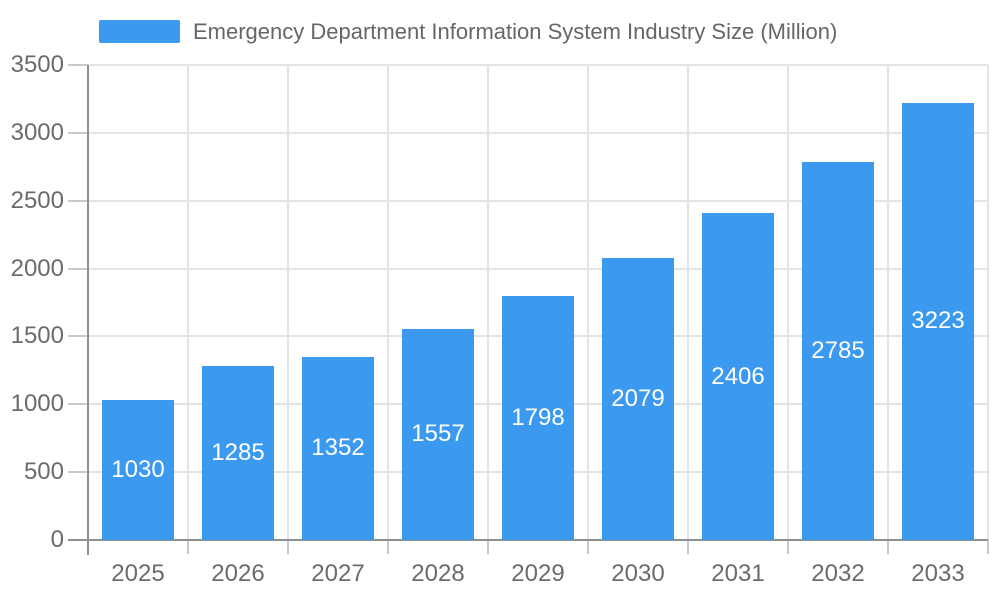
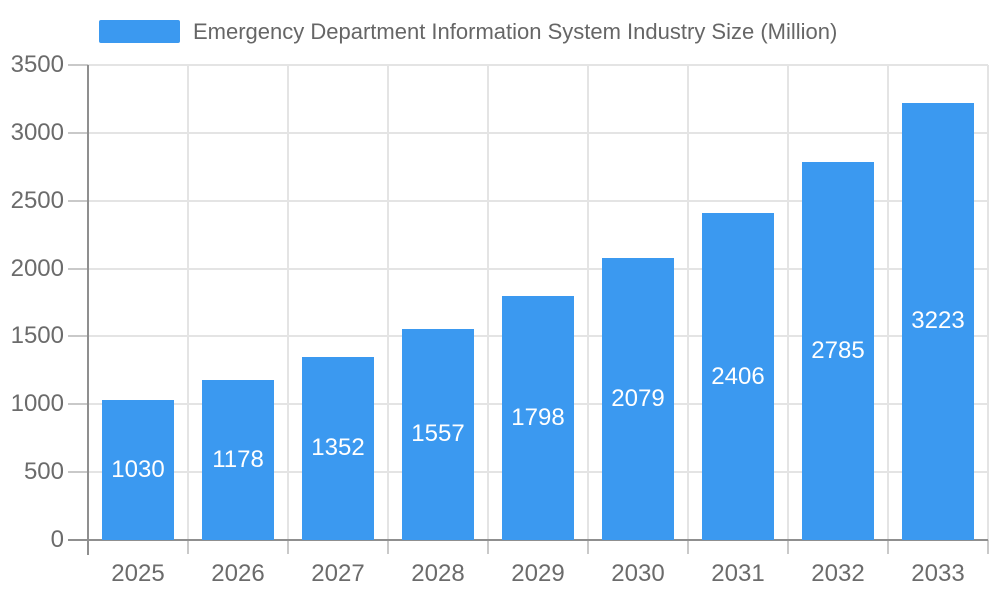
2026: 1285 -> 1178
